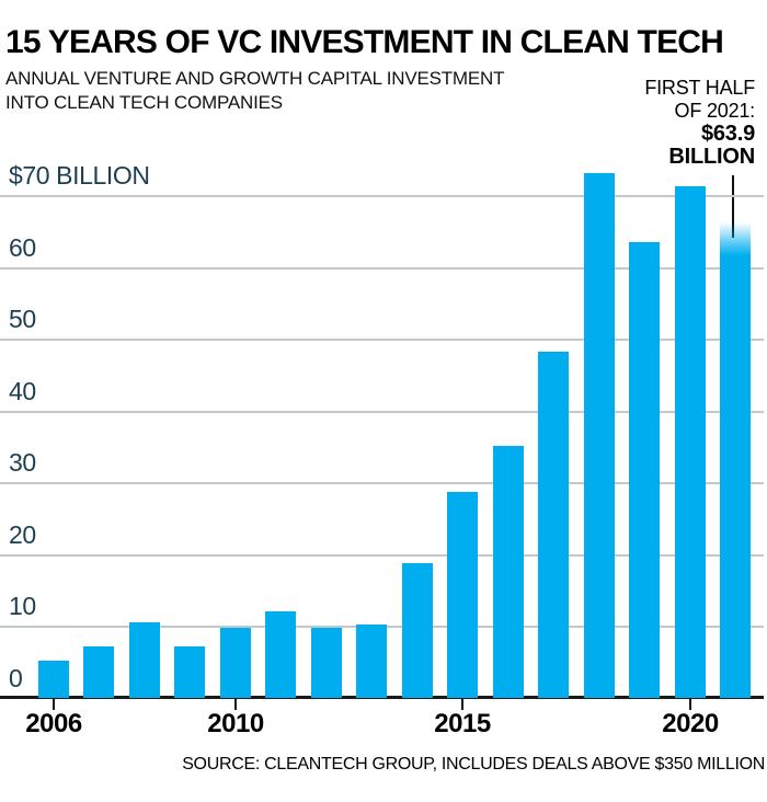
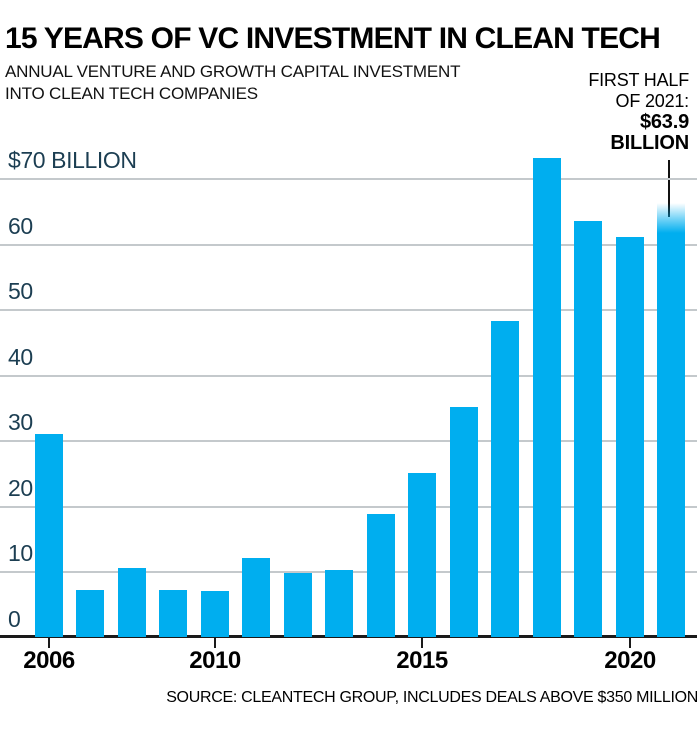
2006: 5 -> 31
2010: 10 -> 7
2015: 29 -> 25
2020: 71 -> 61
